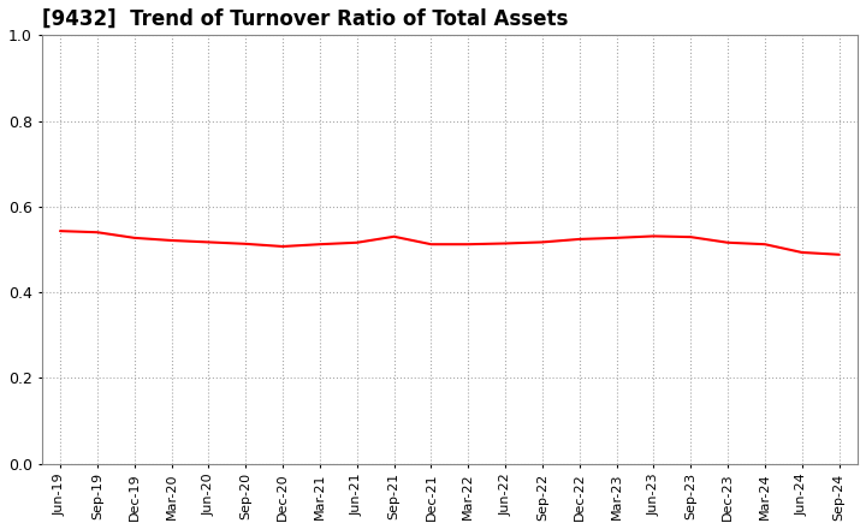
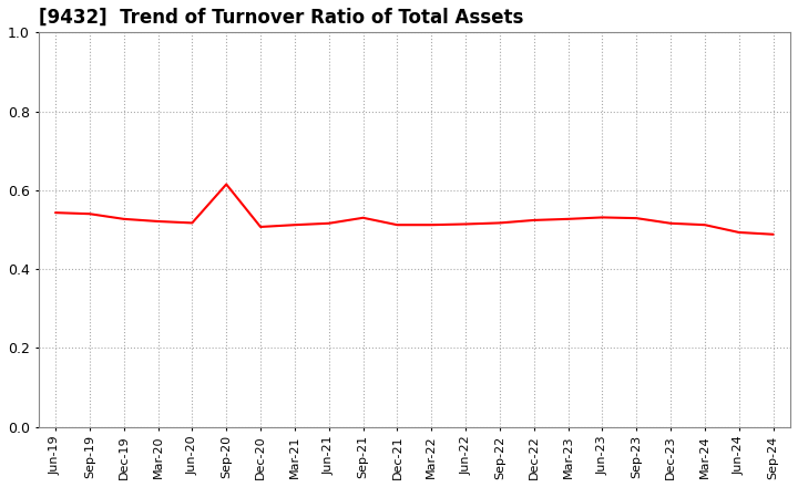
Sep-20: 0.513 -> 0.615
